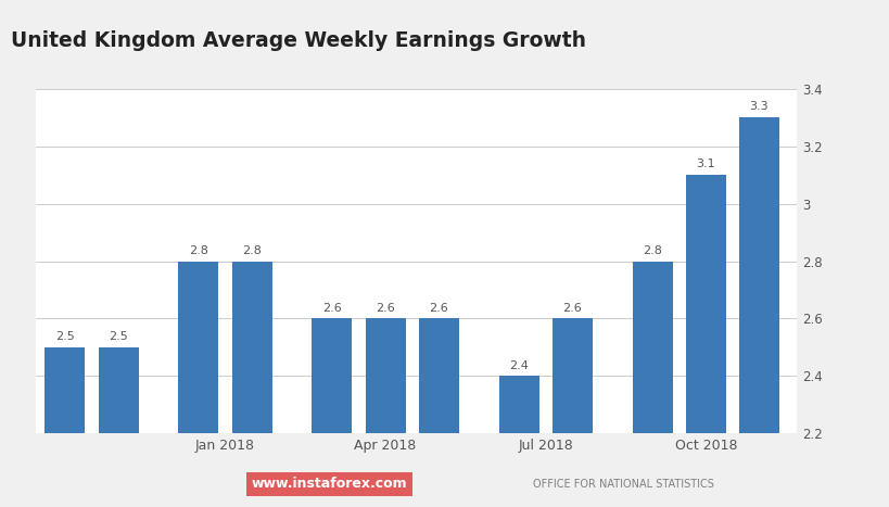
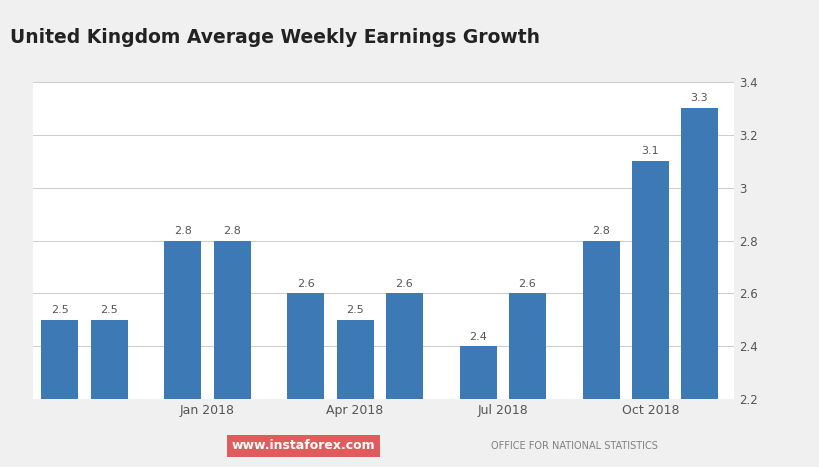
Apr 2018: 2.6 -> 2.5
